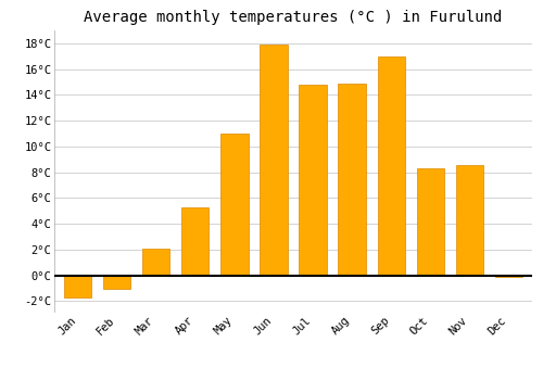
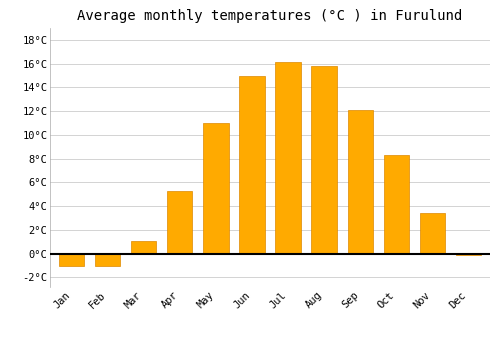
Jan: -1.7°C -> -1.0°C
Mar: 2.1°C -> 1.1°C
Jun: 17.9°C -> 15.0°C
Jul: 14.8°C -> 16.1°C
Aug: 14.9°C -> 15.8°C
Sep: 17.0°C -> 12.1°C
Nov: 8.6°C -> 3.4°C
